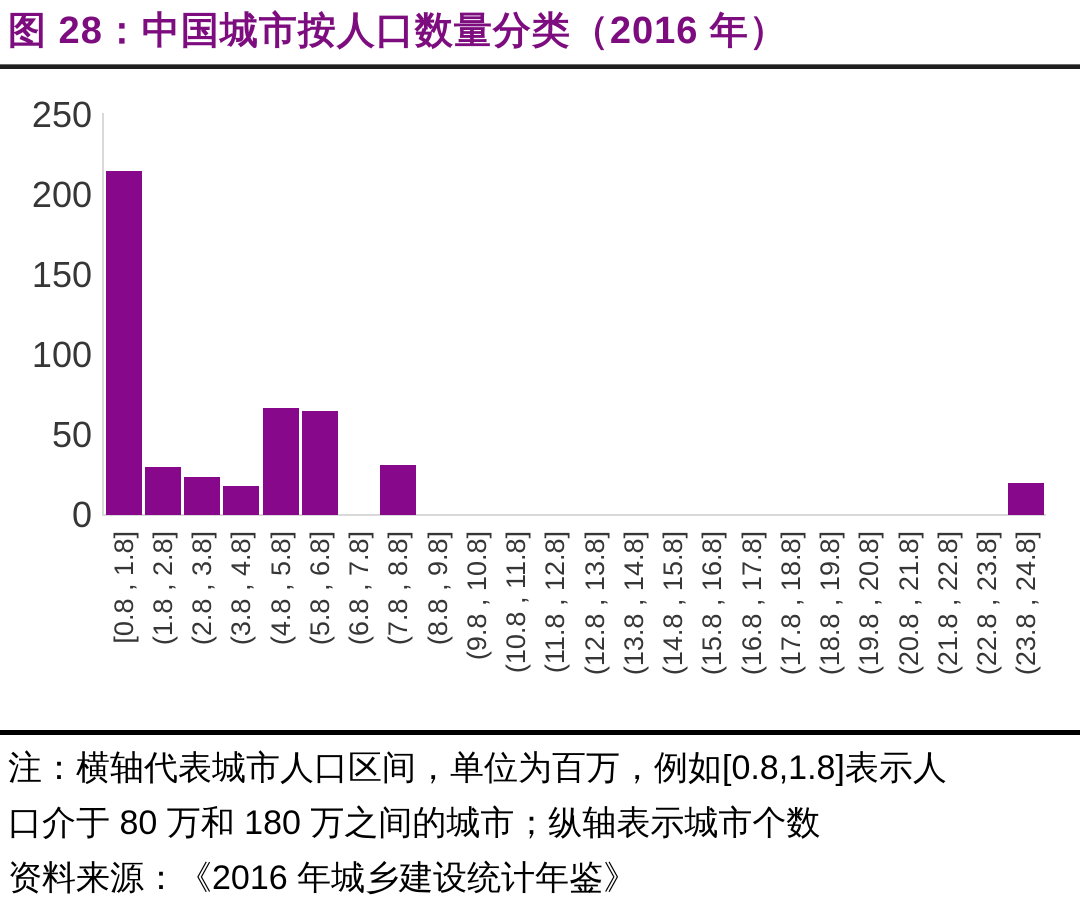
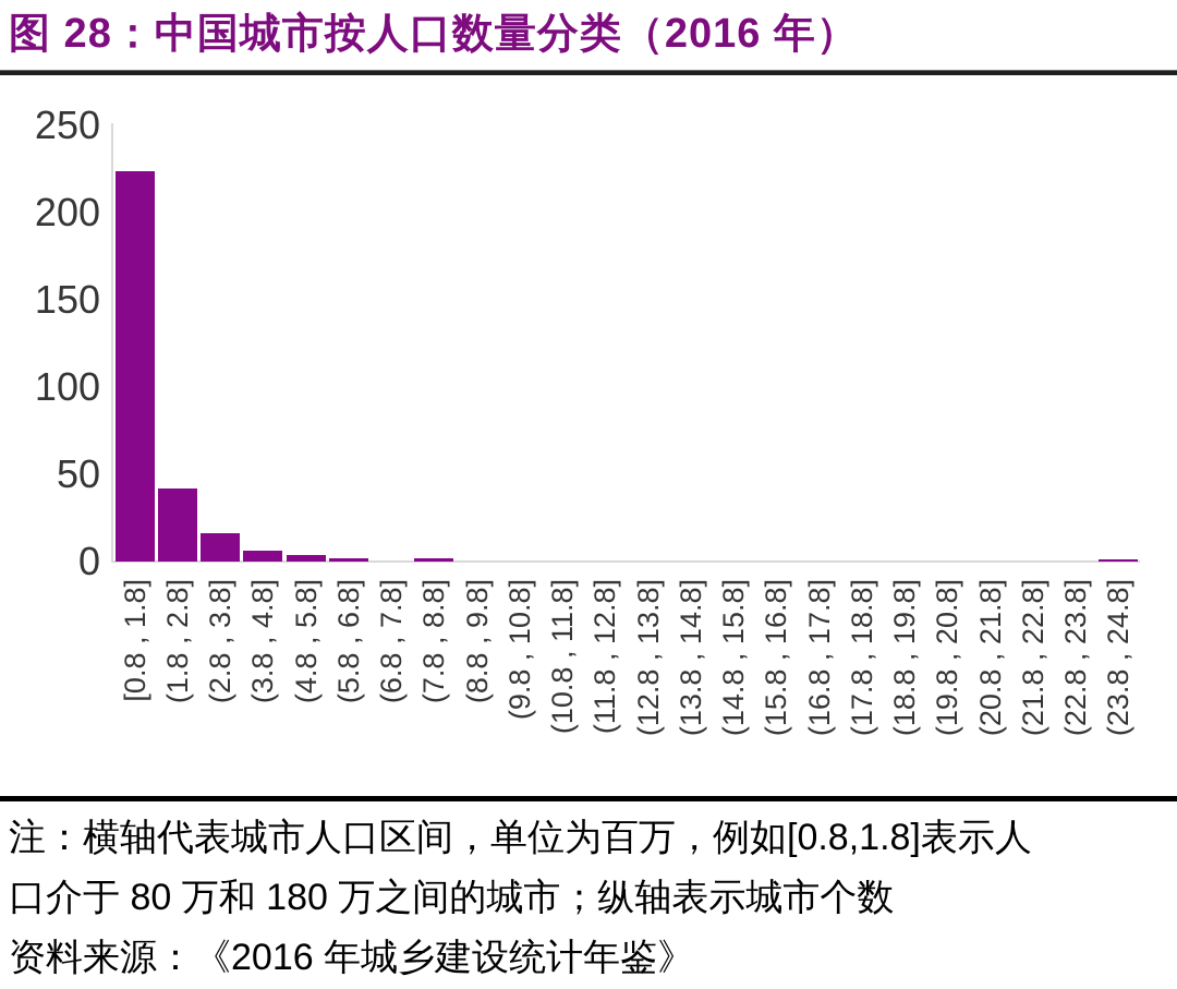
[0.8 , 1.8]: 215 -> 224
(1.8 , 2.8]: 30 -> 42
(2.8 , 3.8]: 24 -> 16
(3.8 , 4.8]: 18 -> 6
(4.8 , 5.8]: 67 -> 4
(5.8 , 6.8]: 65 -> 2
(7.8 , 8.8]: 31 -> 2
(23.8 , 24.8]: 20 -> 1
